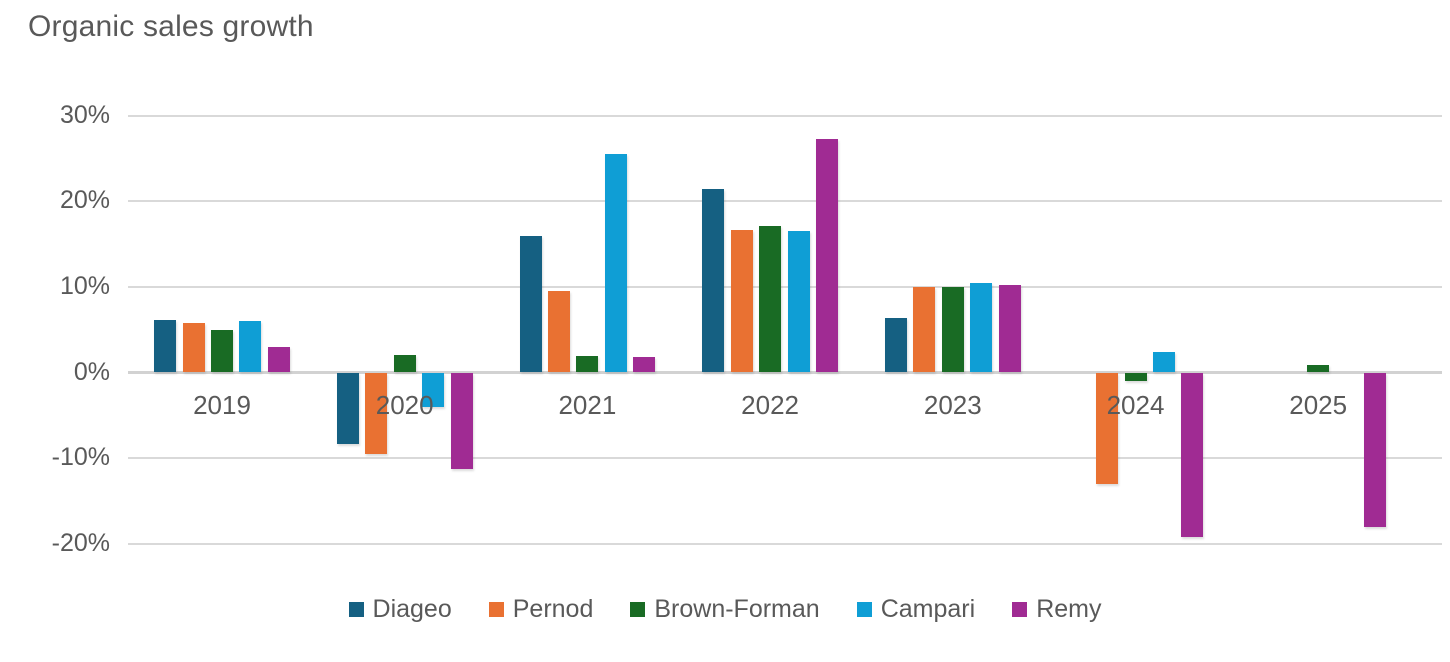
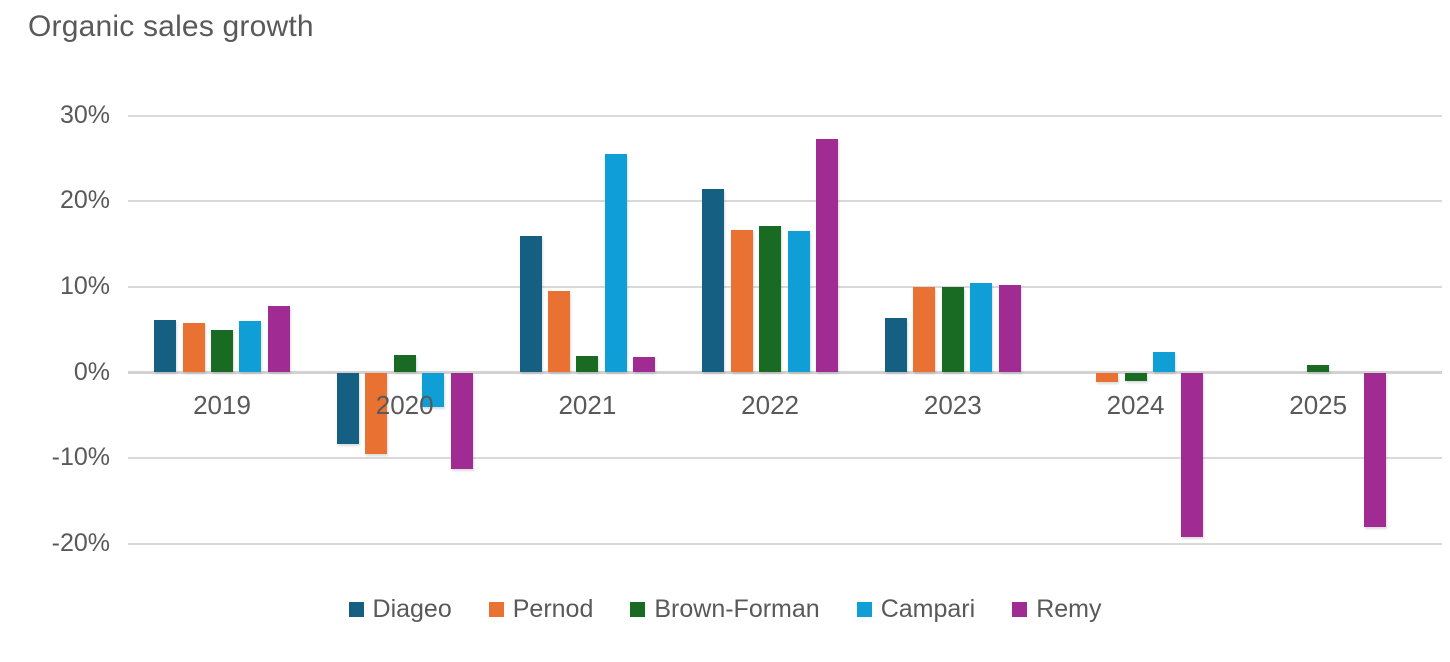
Remy/2019: 3% -> 8%
Pernod/2024: -13% -> -1%
